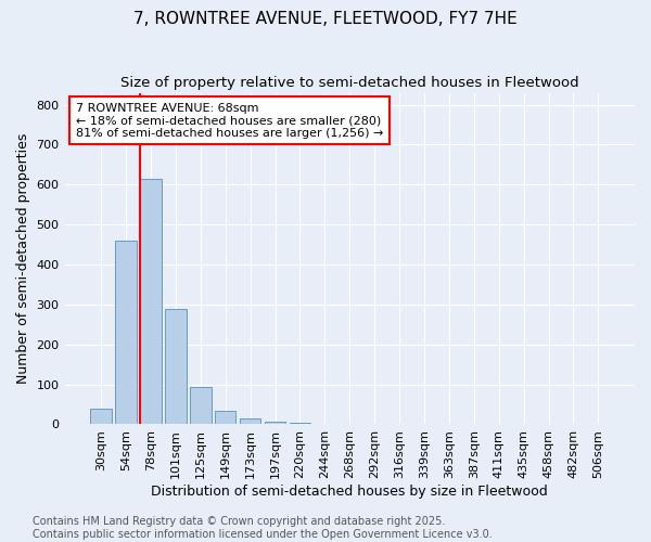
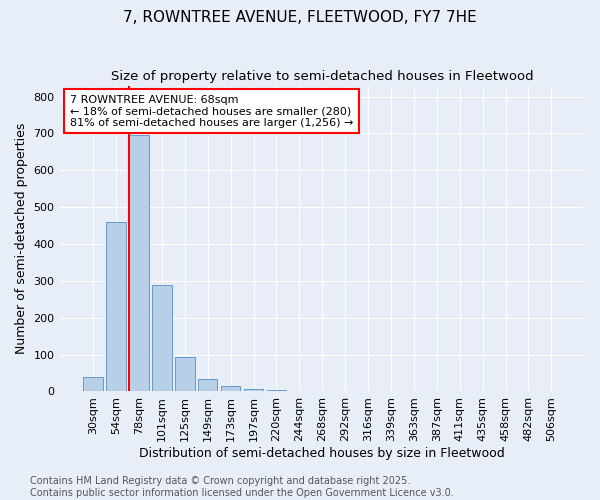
78sqm: 615 -> 695
